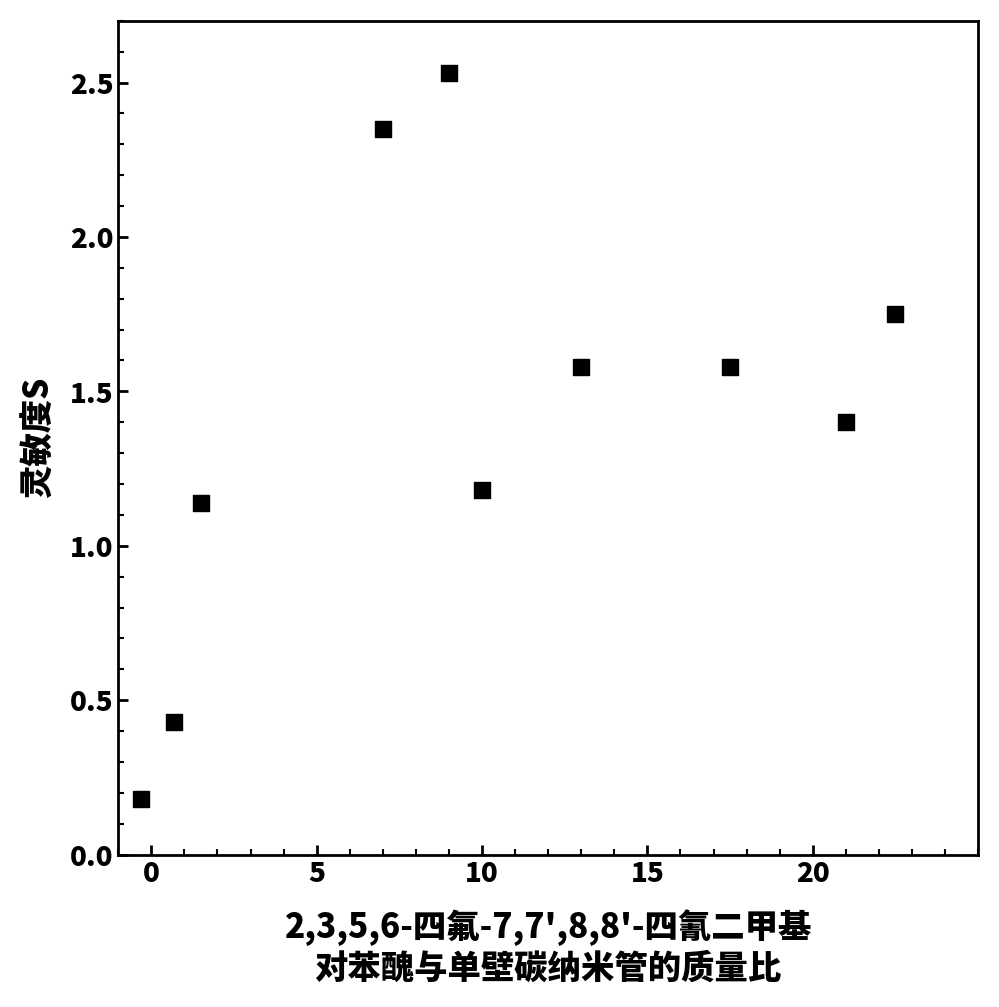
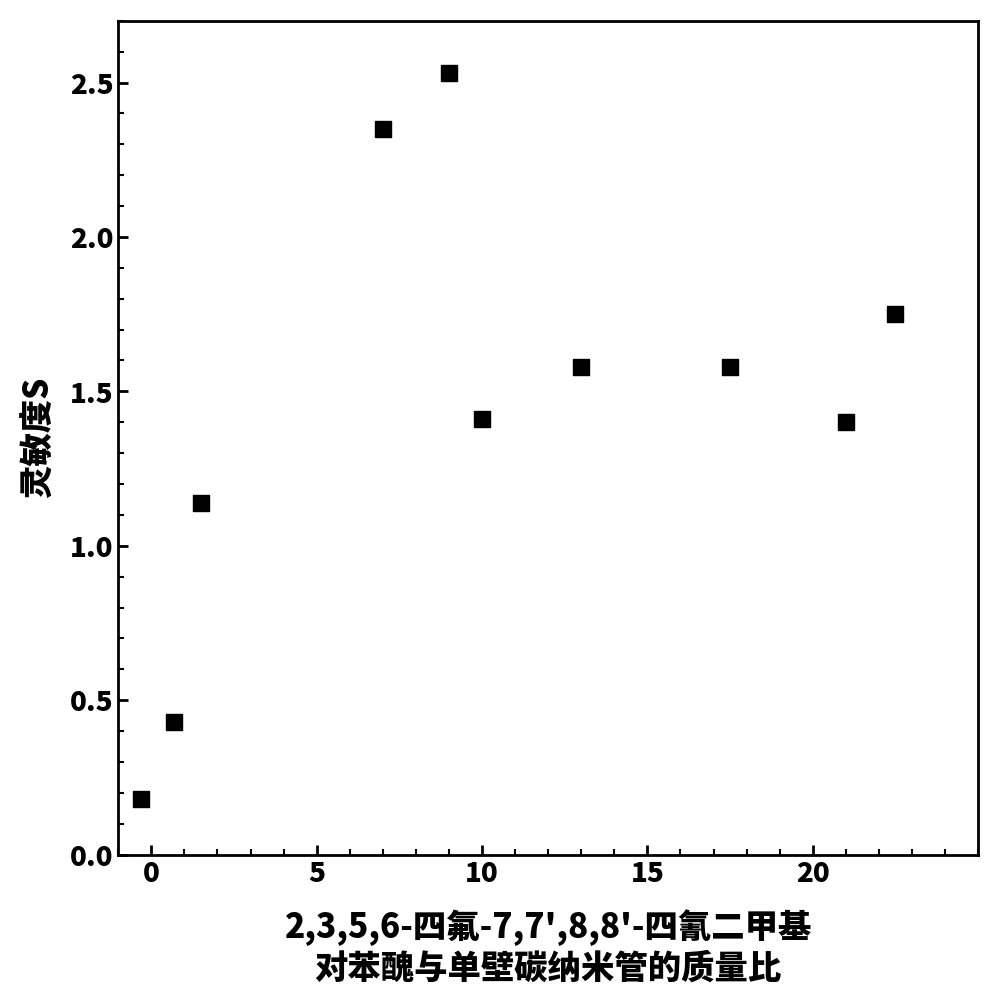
10: 1.18 -> 1.41
